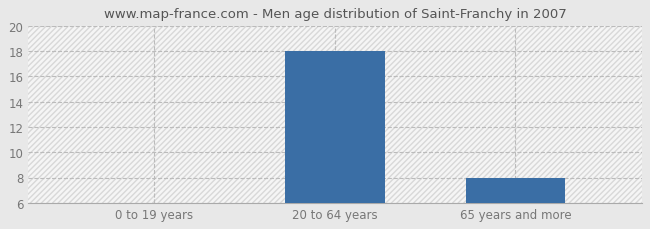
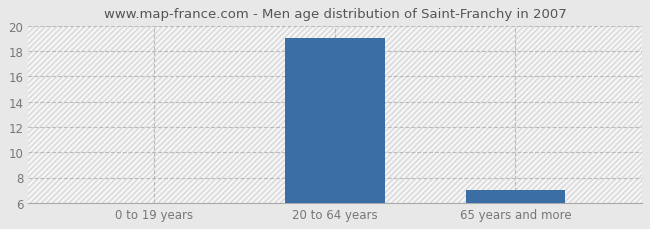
20 to 64 years: 18 -> 19
65 years and more: 8 -> 7
